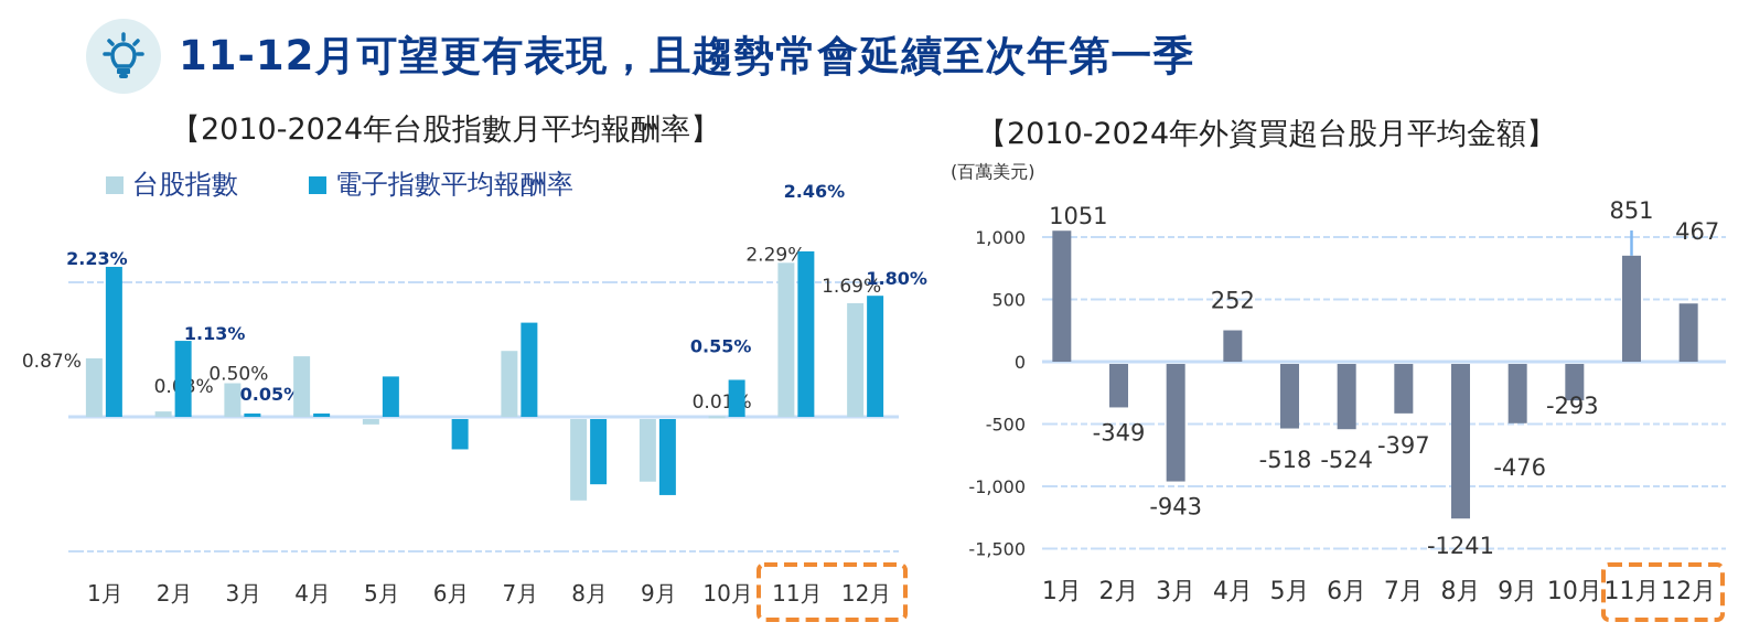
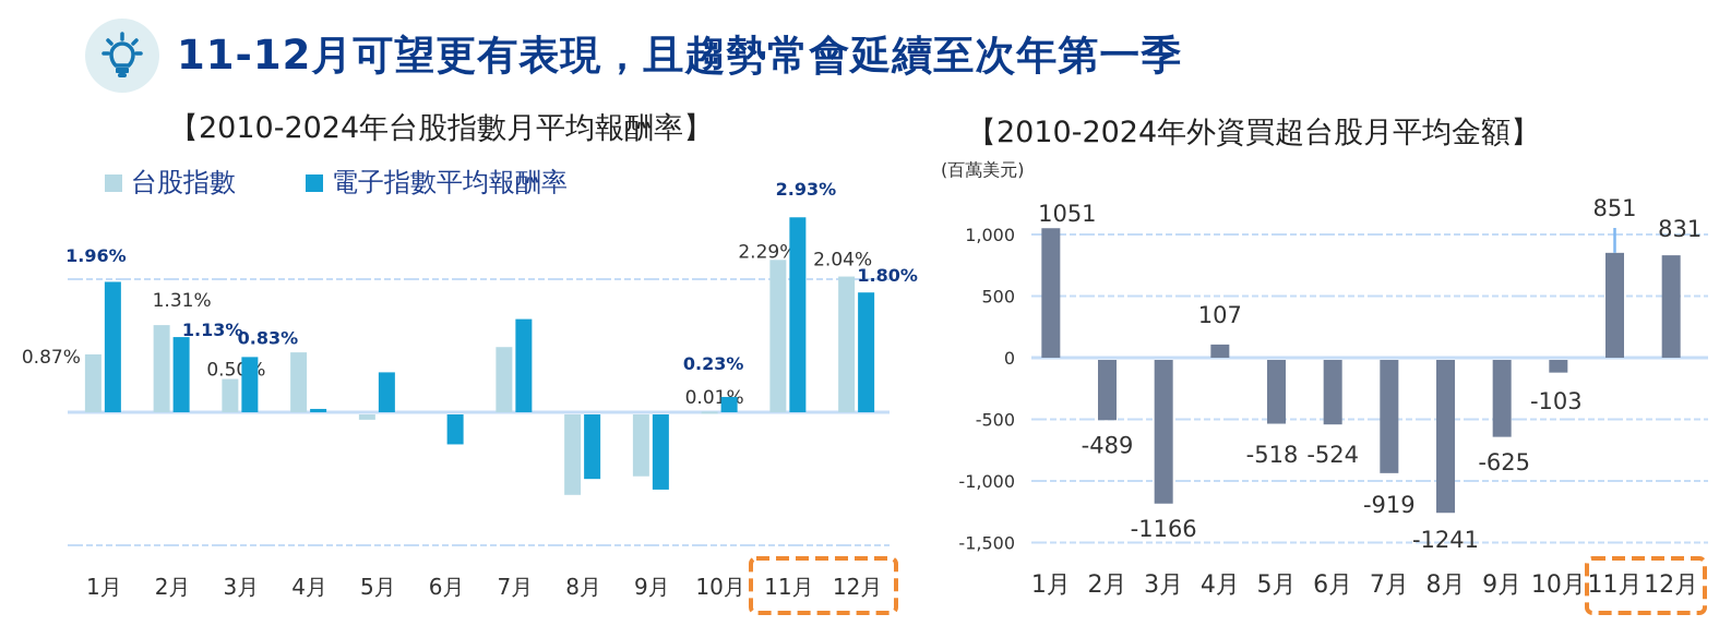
【2010-2024年台股指數月平均報酬率】/電子指數平均報酬率/1月: 2.23% -> 1.96%
【2010-2024年台股指數月平均報酬率】/台股指數/2月: 0.08% -> 1.31%
【2010-2024年台股指數月平均報酬率】/電子指數平均報酬率/3月: 0.05% -> 0.83%
【2010-2024年台股指數月平均報酬率】/電子指數平均報酬率/10月: 0.55% -> 0.23%
【2010-2024年台股指數月平均報酬率】/電子指數平均報酬率/11月: 2.46% -> 2.93%
【2010-2024年台股指數月平均報酬率】/台股指數/12月: 1.69% -> 2.04%
【2010-2024年外資買超台股月平均金額】/2月: -349 -> -489
【2010-2024年外資買超台股月平均金額】/3月: -943 -> -1166
【2010-2024年外資買超台股月平均金額】/4月: 252 -> 107
【2010-2024年外資買超台股月平均金額】/7月: -397 -> -919
【2010-2024年外資買超台股月平均金額】/9月: -476 -> -625
【2010-2024年外資買超台股月平均金額】/10月: -293 -> -103
【2010-2024年外資買超台股月平均金額】/12月: 467 -> 831
